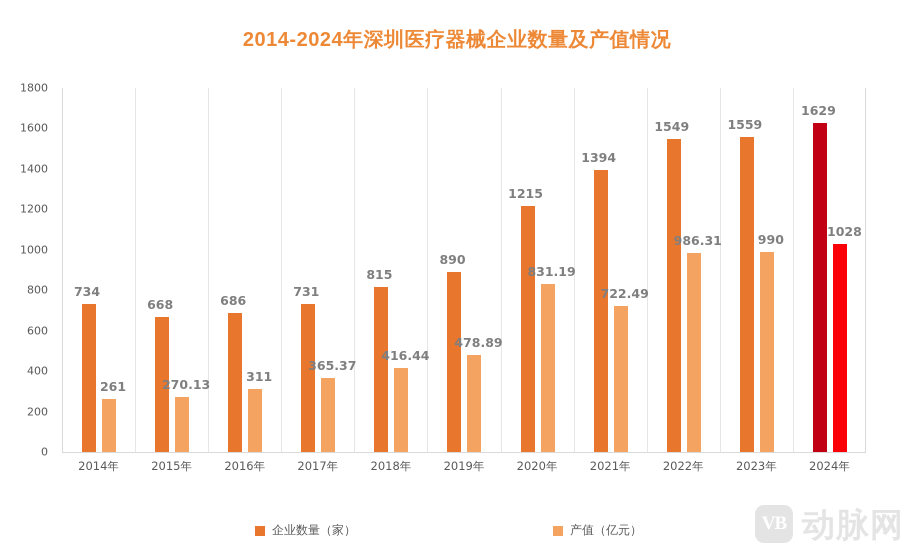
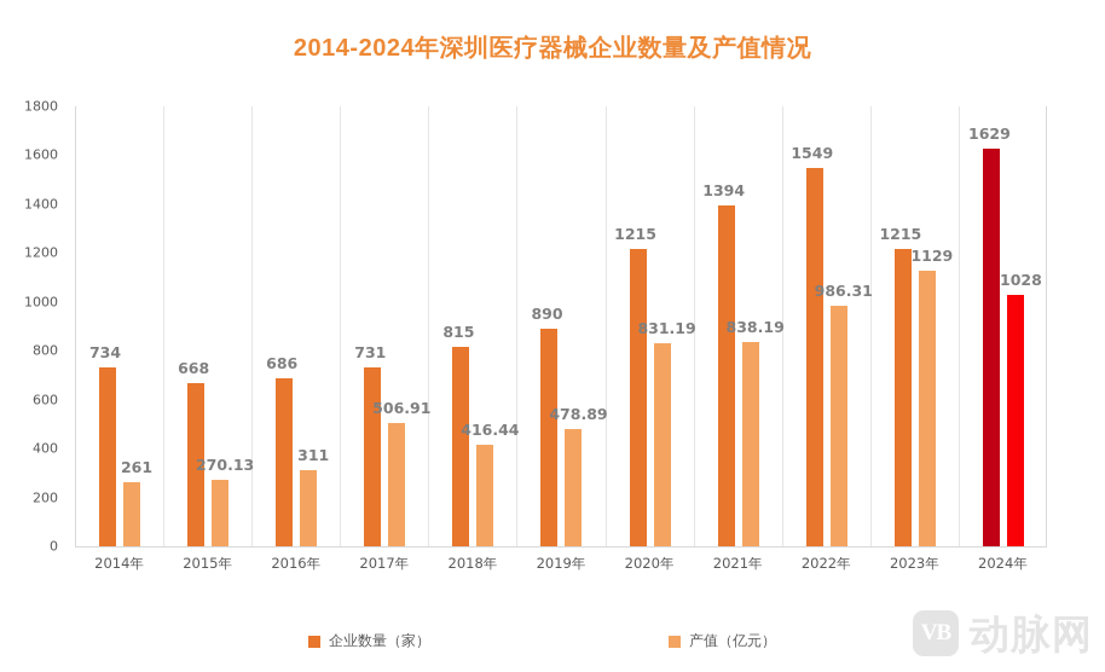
产值（亿元）/2017年: 365.37 -> 506.91
产值（亿元）/2021年: 722.49 -> 838.19
企业数量（家）/2023年: 1559 -> 1215
产值（亿元）/2023年: 990 -> 1129
